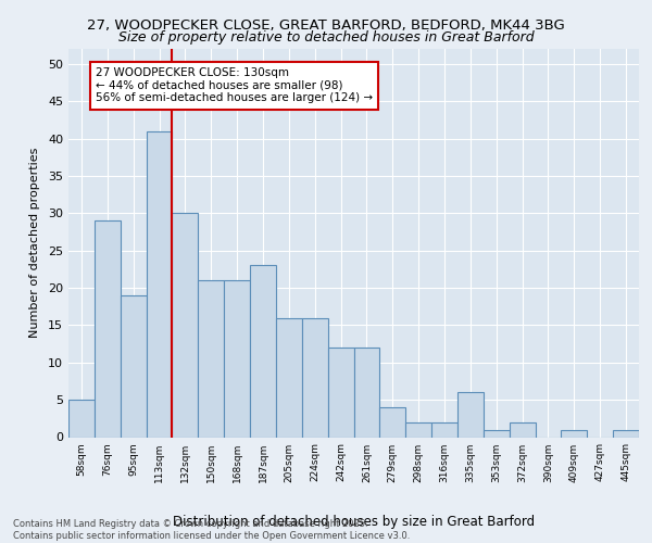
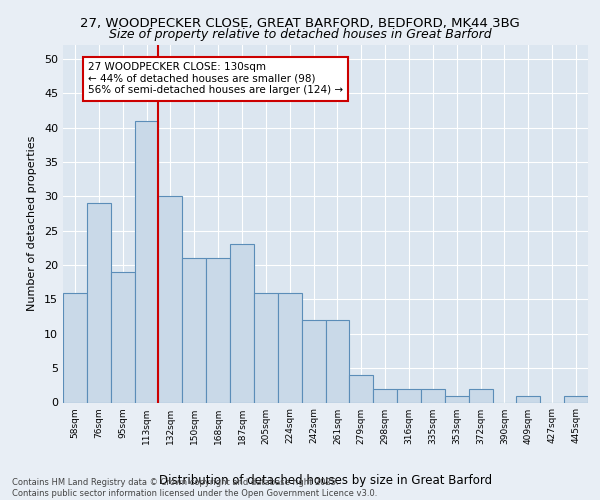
58sqm: 5 -> 16
335sqm: 6 -> 2
